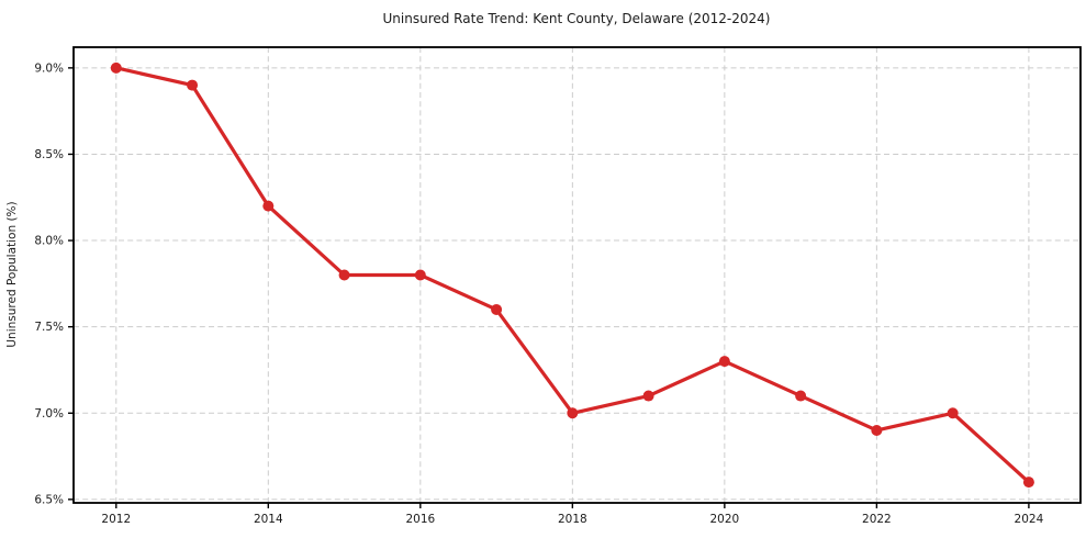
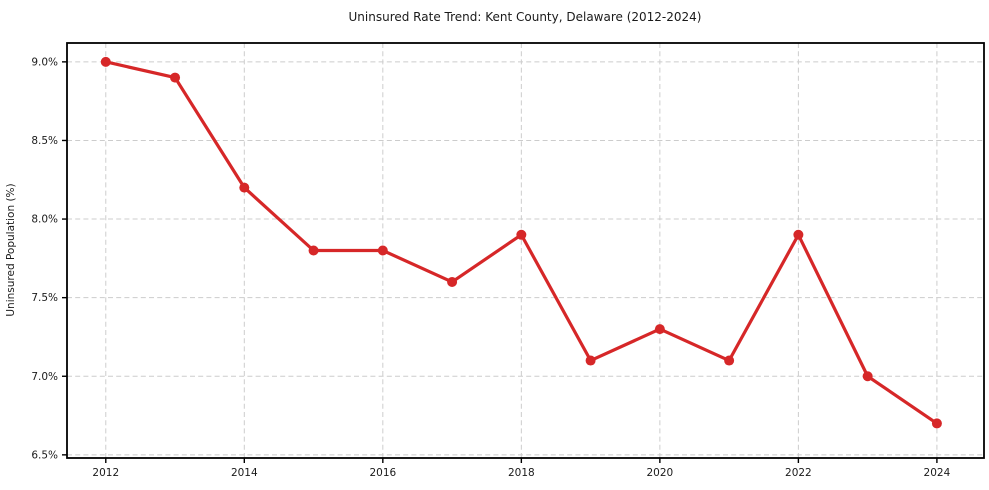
2018: 7.0% -> 7.9%
2022: 6.9% -> 7.9%
2024: 6.6% -> 6.7%
